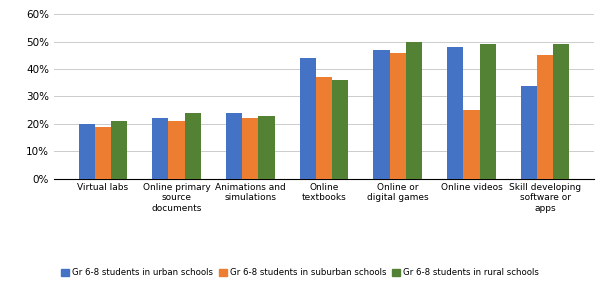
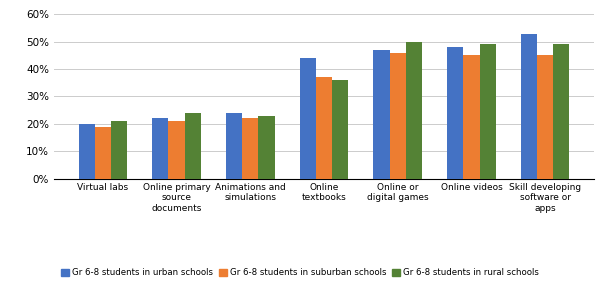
Gr 6-8 students in suburban schools/Online videos: 25% -> 45%
Gr 6-8 students in urban schools/Skill developing software or apps: 34% -> 53%
